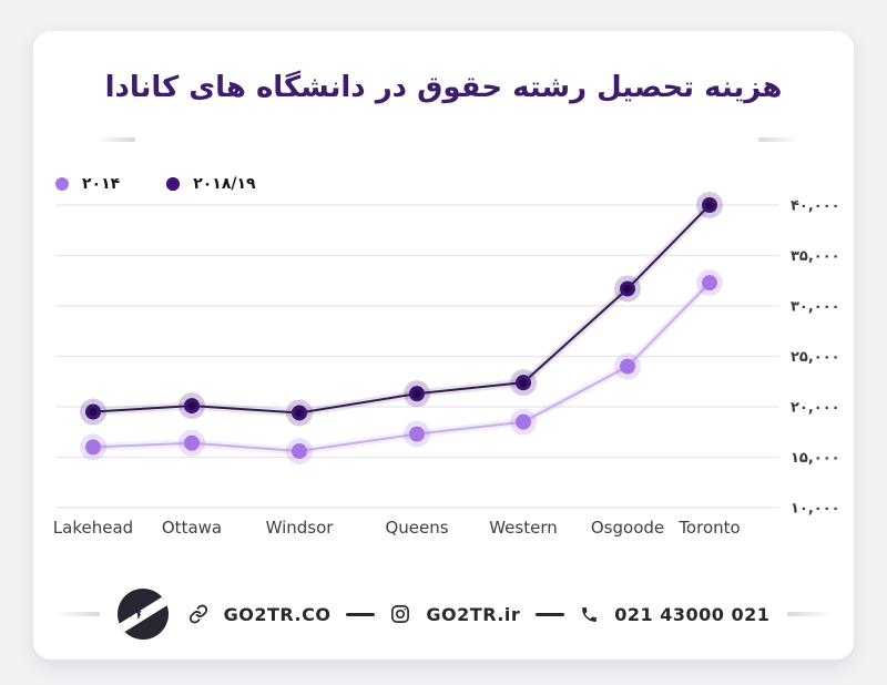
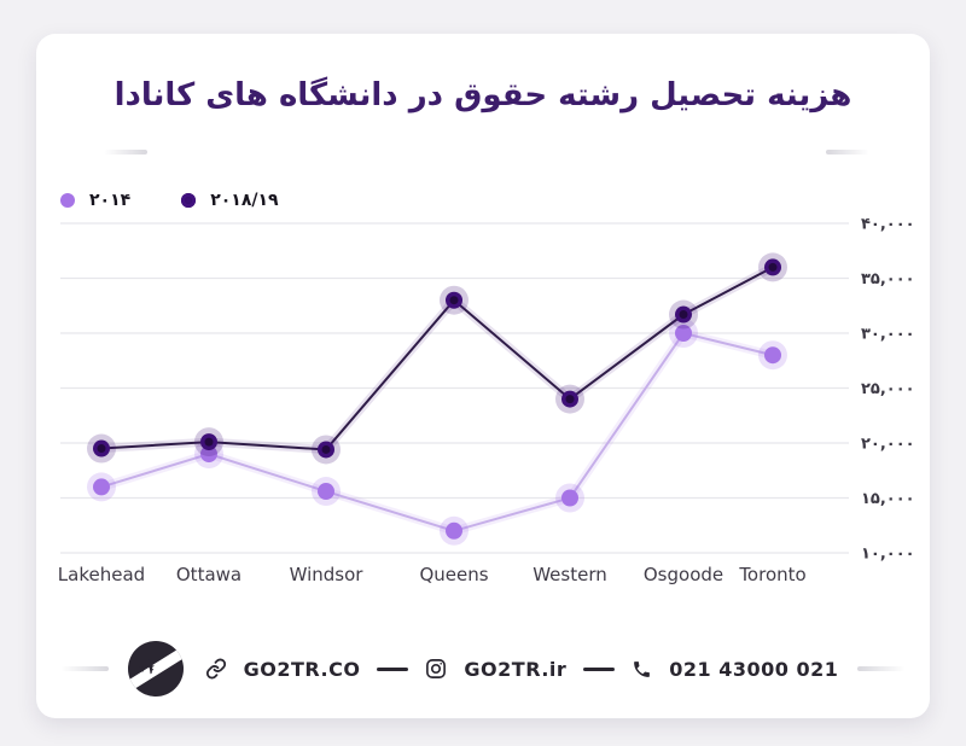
۲۰۱۴/Ottawa: 16000 -> 19000
۲۰۱۴/Queens: 17000 -> 12000
۲۰۱۸/۱۹/Queens: 21000 -> 33000
۲۰۱۴/Western: 18000 -> 15000
۲۰۱۸/۱۹/Western: 22000 -> 24000
۲۰۱۴/Osgoode: 24000 -> 30000
۲۰۱۴/Toronto: 32000 -> 28000
۲۰۱۸/۱۹/Toronto: 40000 -> 36000
